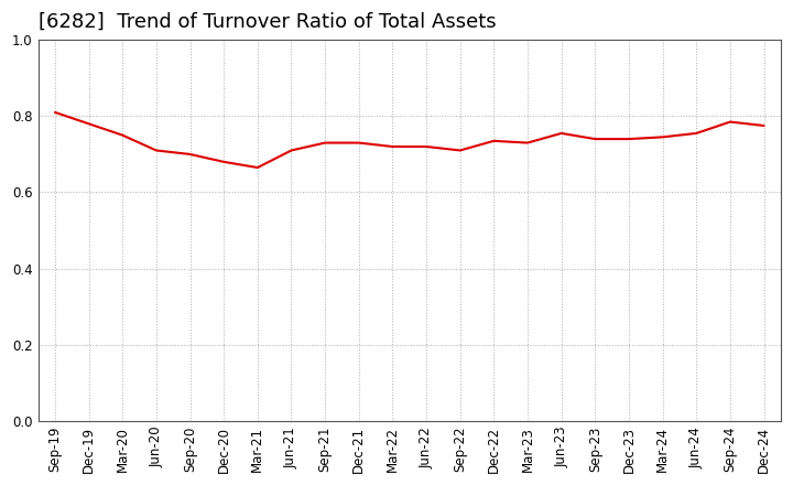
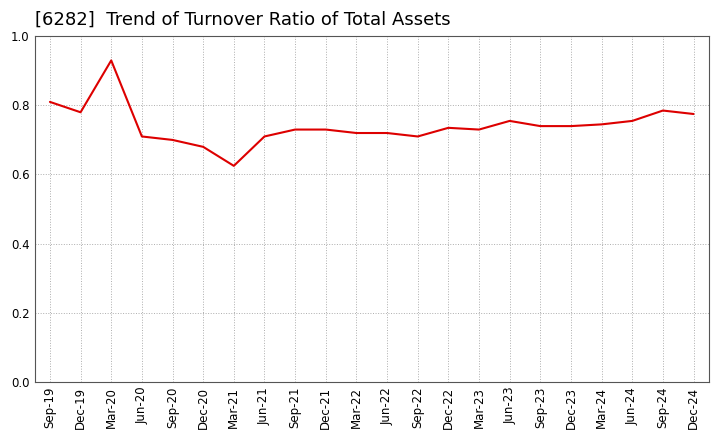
Mar-20: 0.750 -> 0.930
Mar-21: 0.665 -> 0.625
